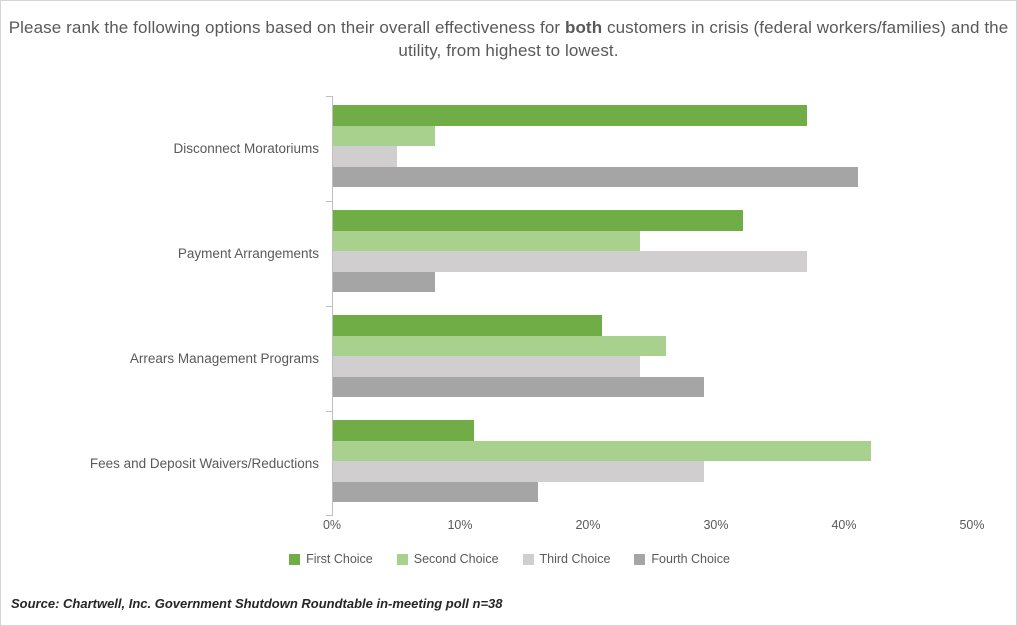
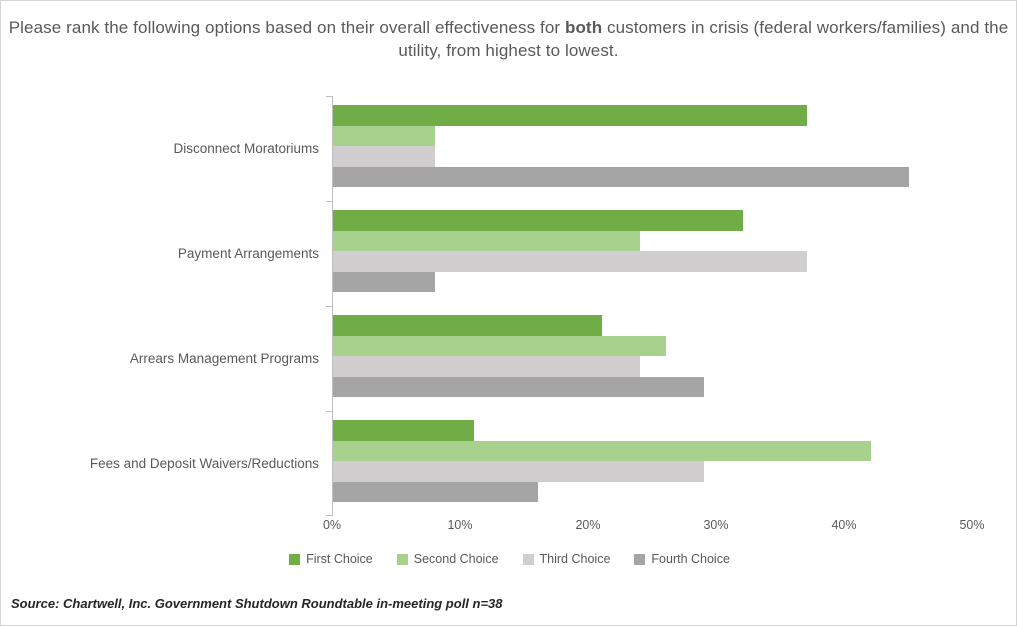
Third Choice/Disconnect Moratoriums: 5% -> 8%
Fourth Choice/Disconnect Moratoriums: 41% -> 45%
